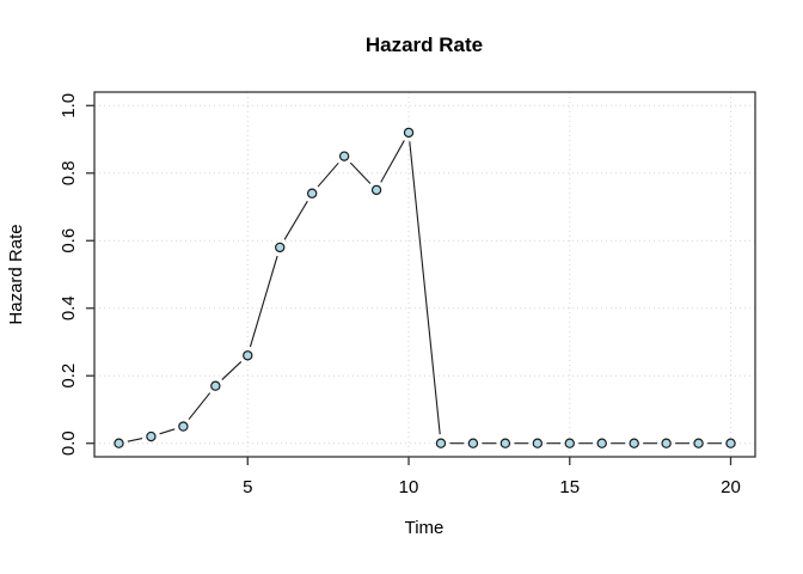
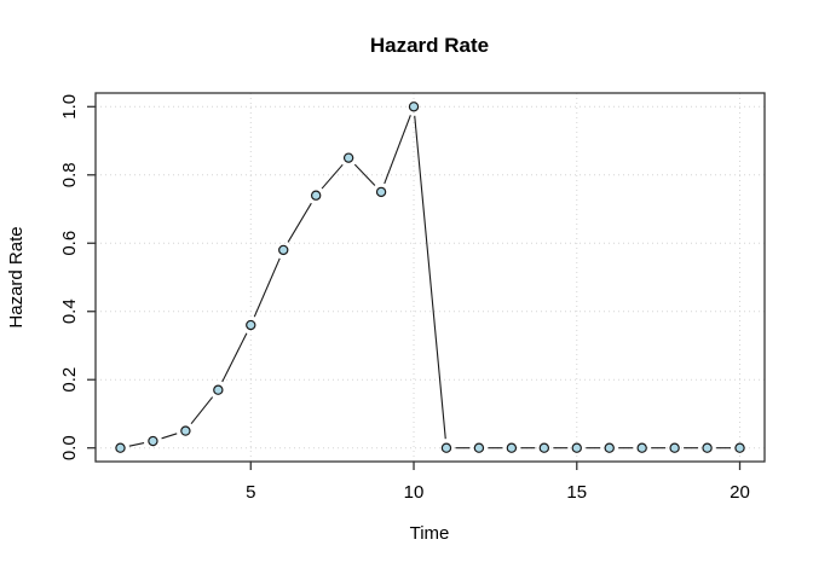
5: 0.26 -> 0.36
10: 0.92 -> 1.00
